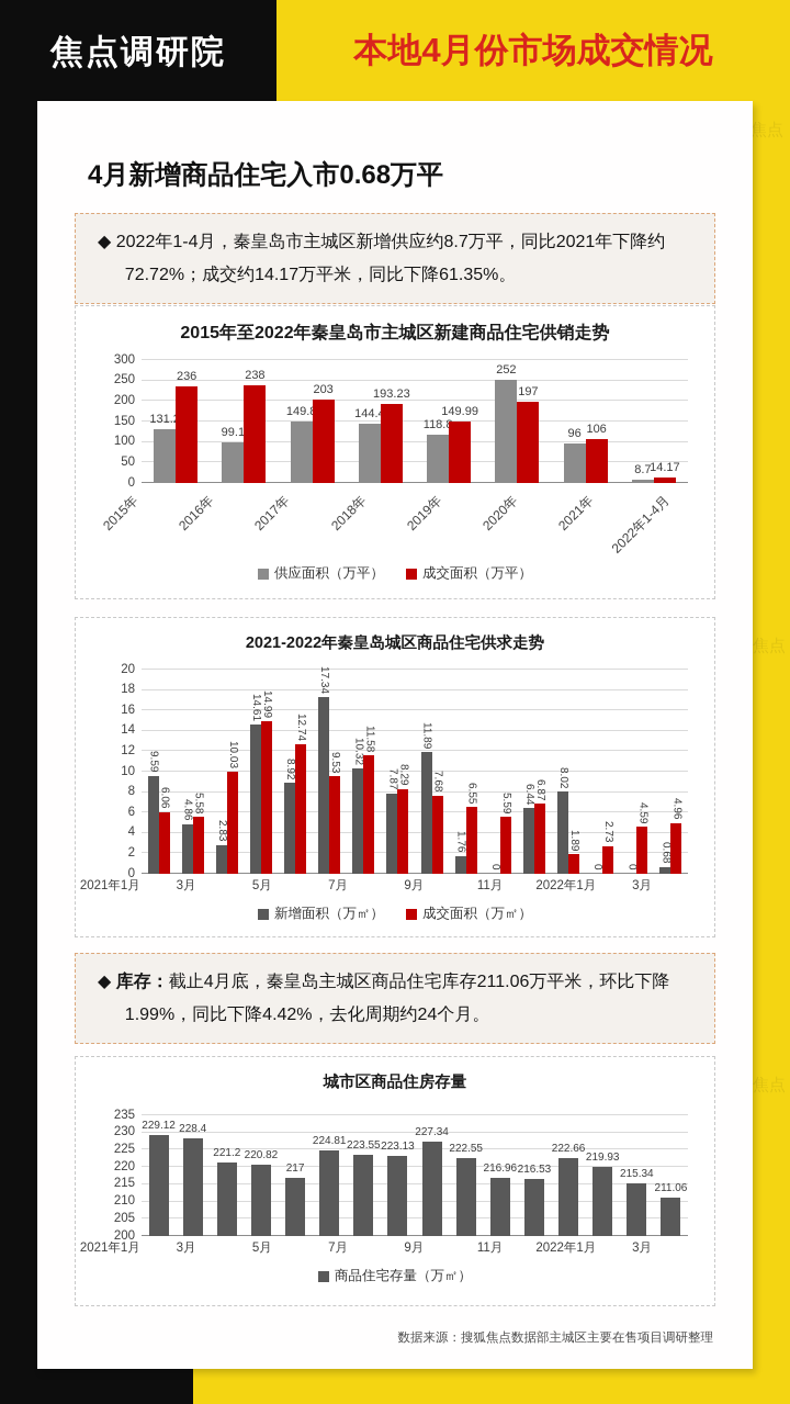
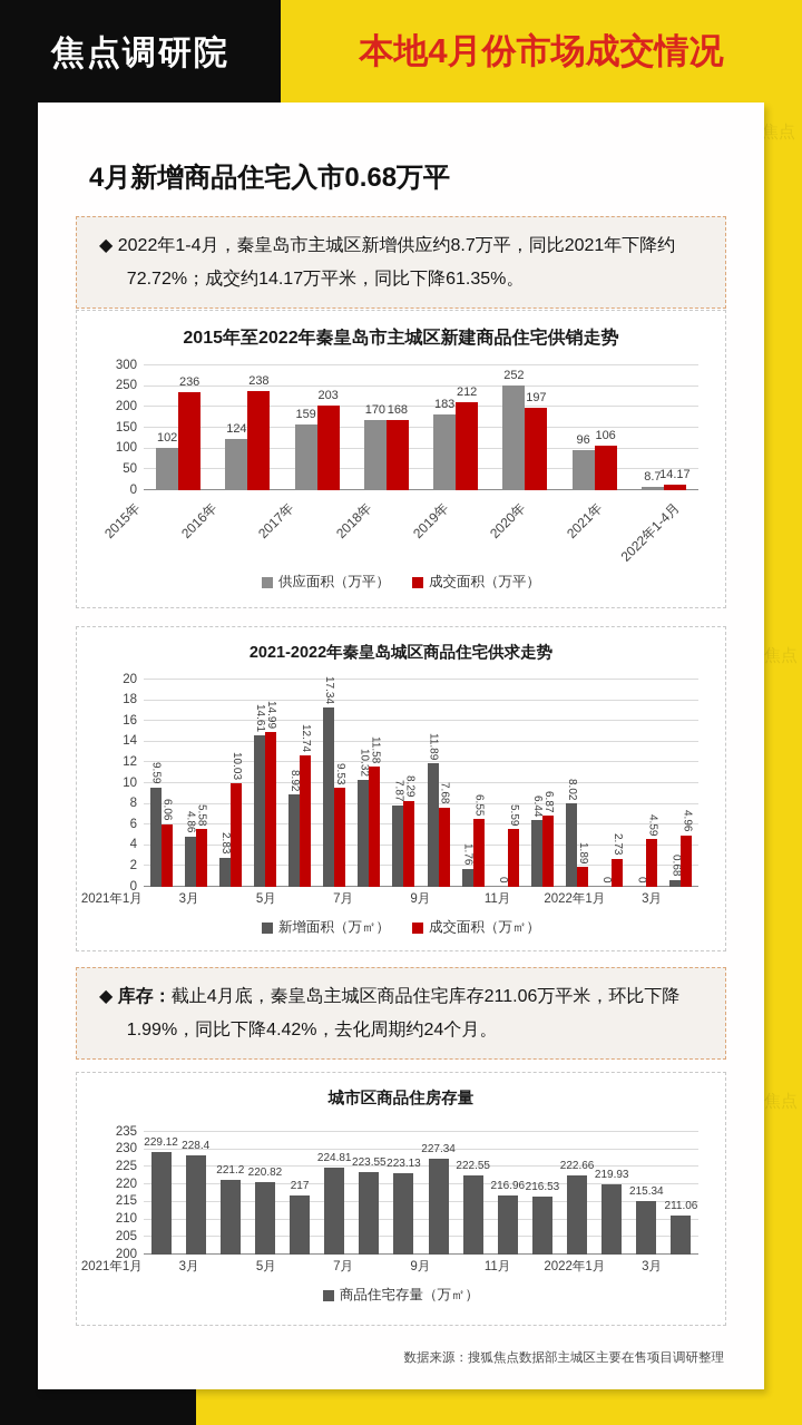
2015年至2022年秦皇岛市主城区新建商品住宅供销走势/供应面积（万平）/2015年: 131.2 -> 102
2015年至2022年秦皇岛市主城区新建商品住宅供销走势/供应面积（万平）/2016年: 99.1 -> 124
2015年至2022年秦皇岛市主城区新建商品住宅供销走势/供应面积（万平）/2017年: 149.8 -> 159
2015年至2022年秦皇岛市主城区新建商品住宅供销走势/供应面积（万平）/2018年: 144.4 -> 170
2015年至2022年秦皇岛市主城区新建商品住宅供销走势/成交面积（万平）/2018年: 193.23 -> 168
2015年至2022年秦皇岛市主城区新建商品住宅供销走势/供应面积（万平）/2019年: 118.8 -> 183
2015年至2022年秦皇岛市主城区新建商品住宅供销走势/成交面积（万平）/2019年: 149.99 -> 212
